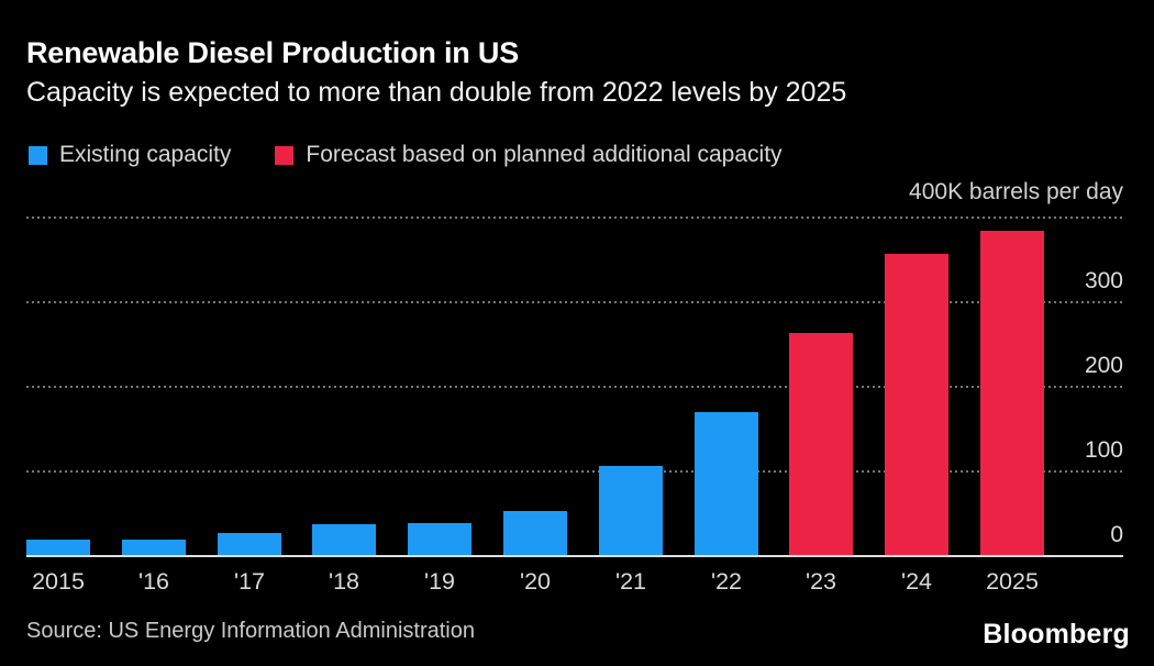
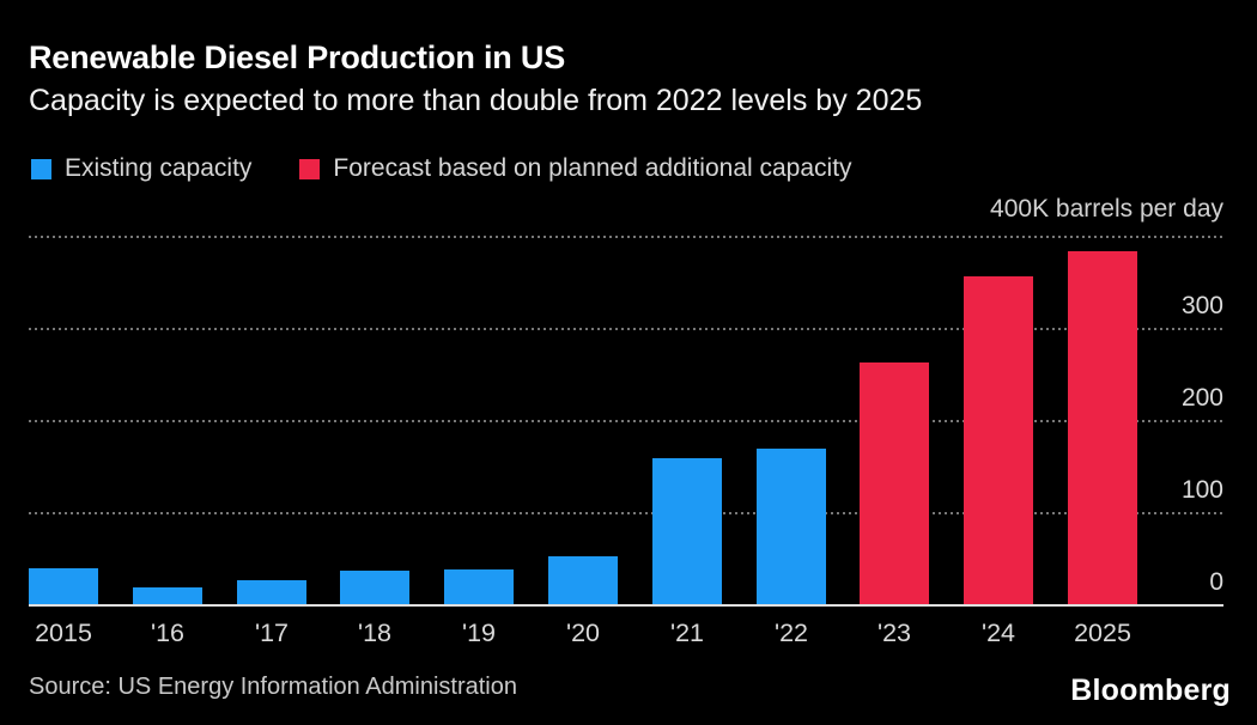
Existing capacity/2015: 20 -> 40
Existing capacity/'21: 110 -> 160
